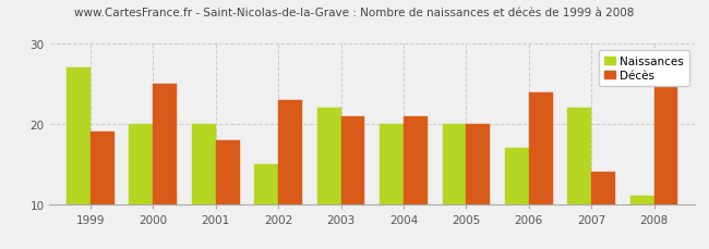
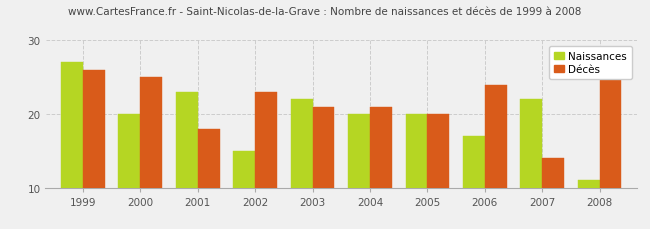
Décès/1999: 19 -> 26
Naissances/2001: 20 -> 23
